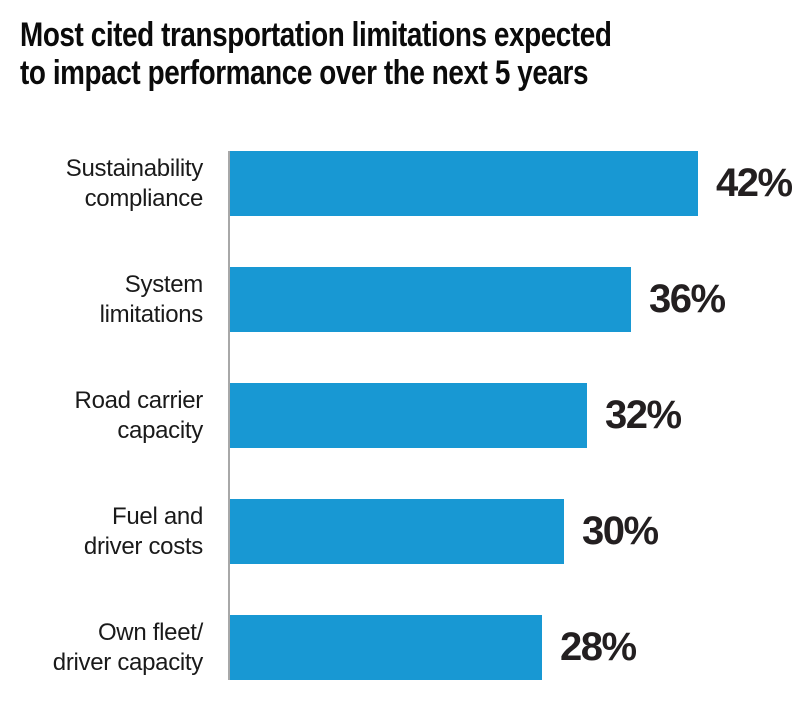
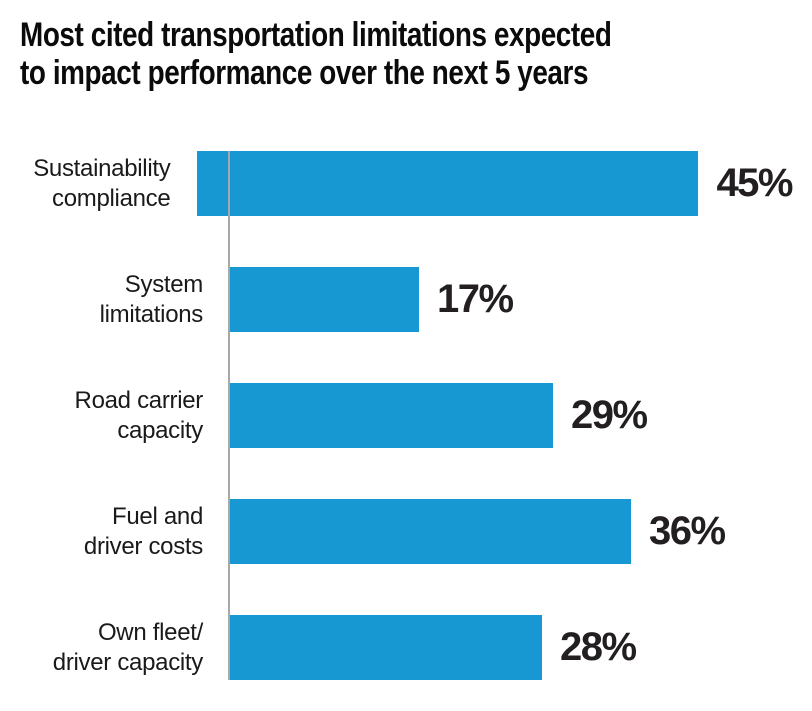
Sustainability compliance: 42% -> 45%
System limitations: 36% -> 17%
Road carrier capacity: 32% -> 29%
Fuel and driver costs: 30% -> 36%
